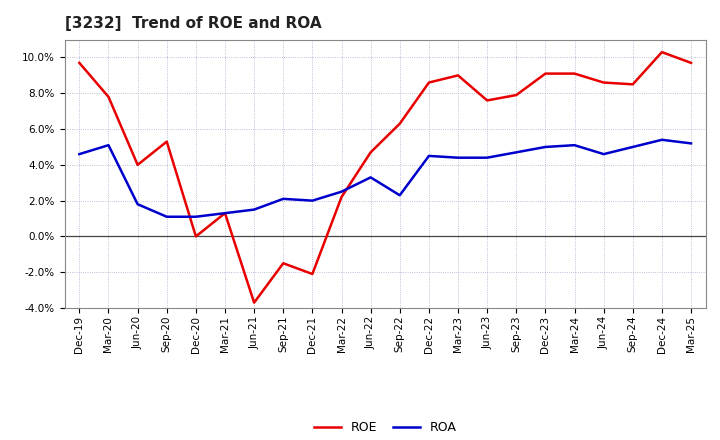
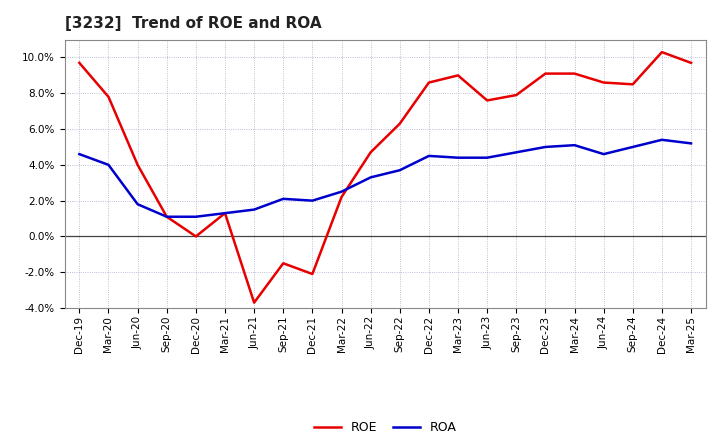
ROA/Mar-20: 5.1% -> 4.0%
ROE/Sep-20: 5.3% -> 1.1%
ROA/Sep-22: 2.3% -> 3.7%
